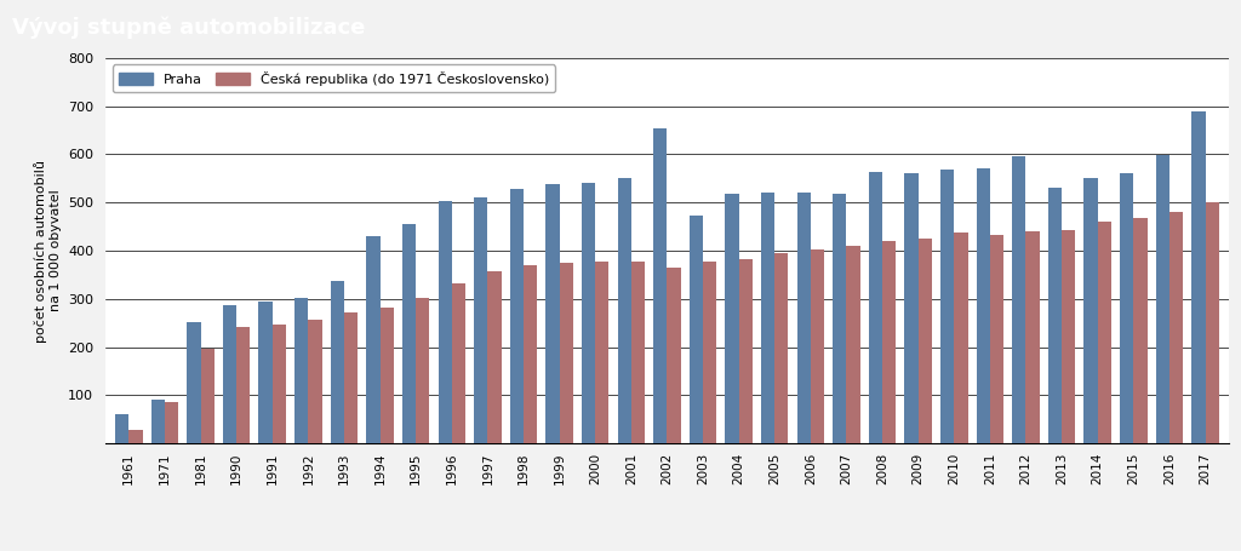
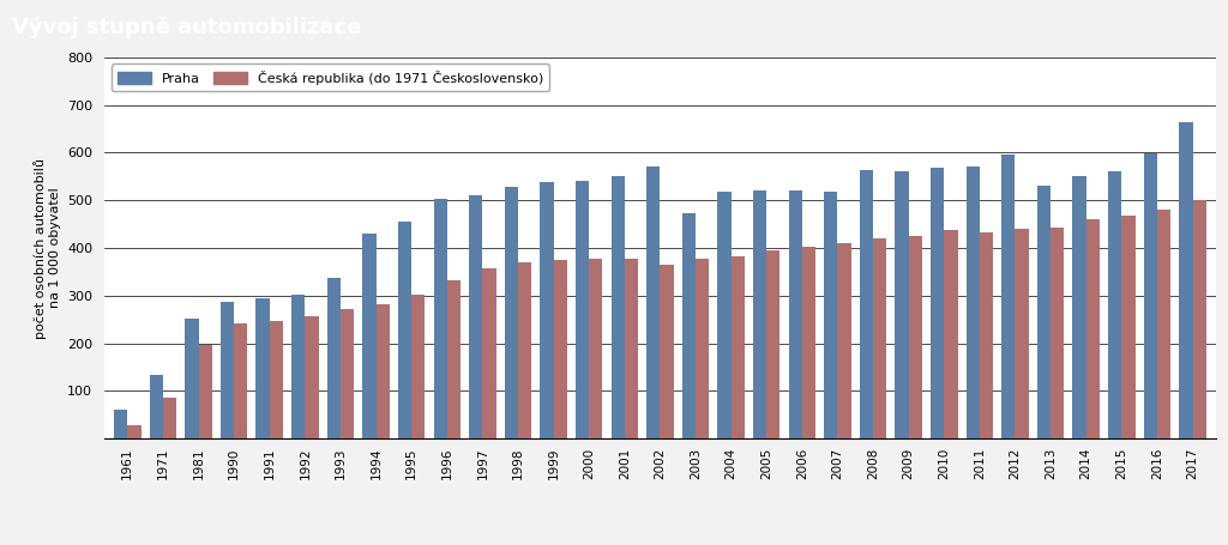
Praha/1971: 90 -> 135
Praha/2002: 655 -> 570
Praha/2017: 690 -> 665
